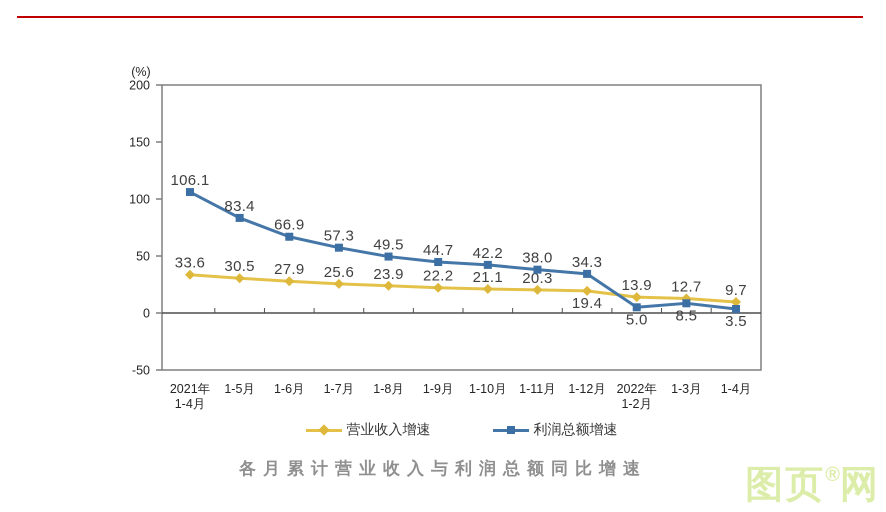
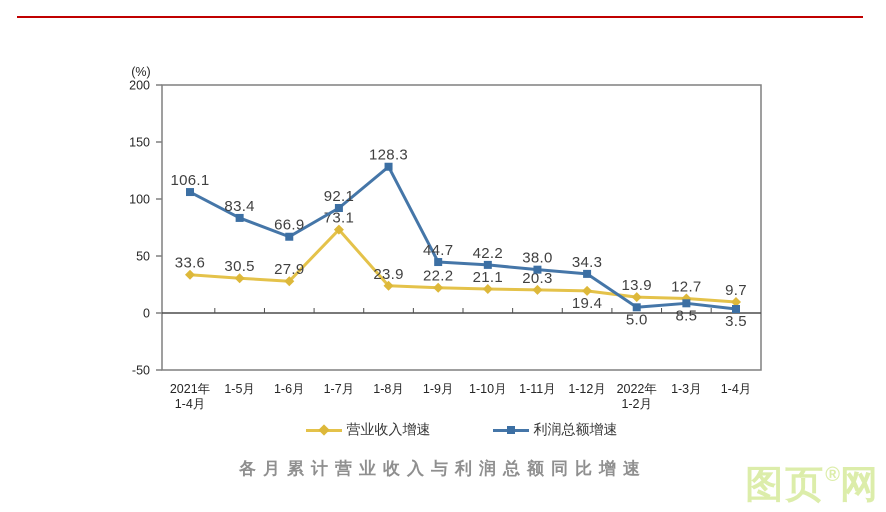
营业收入增速/1-7月: 25.6 -> 73.1
利润总额增速/1-7月: 57.3 -> 92.1
利润总额增速/1-8月: 49.5 -> 128.3
